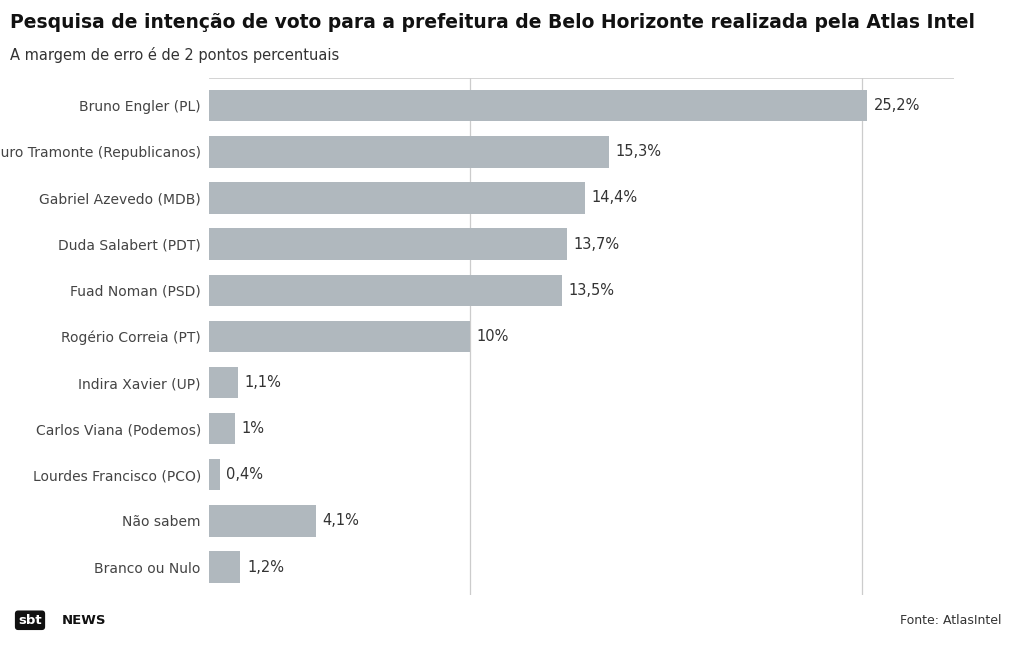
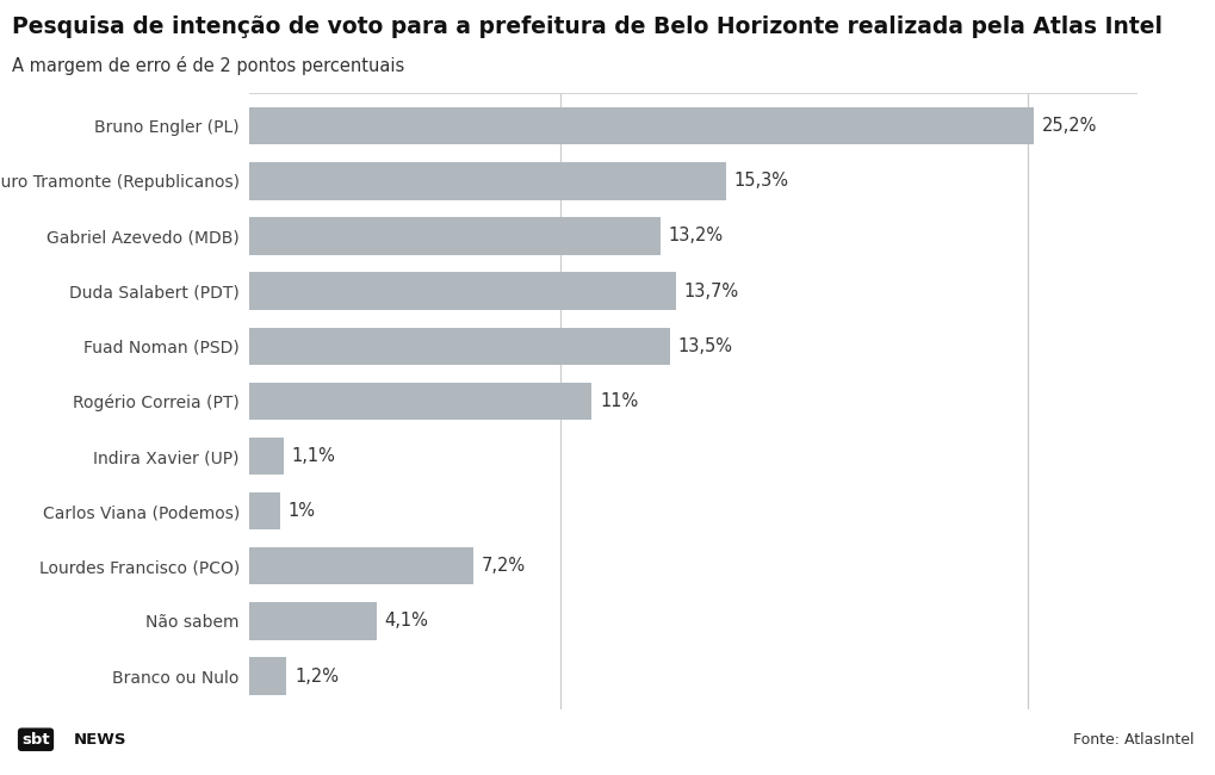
Gabriel Azevedo (MDB): 14,4% -> 13,2%
Rogério Correia (PT): 10% -> 11%
Lourdes Francisco (PCO): 0,4% -> 7,2%
